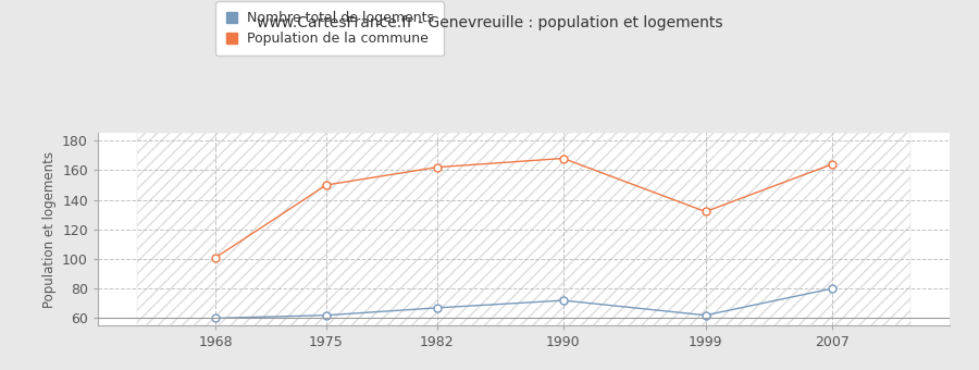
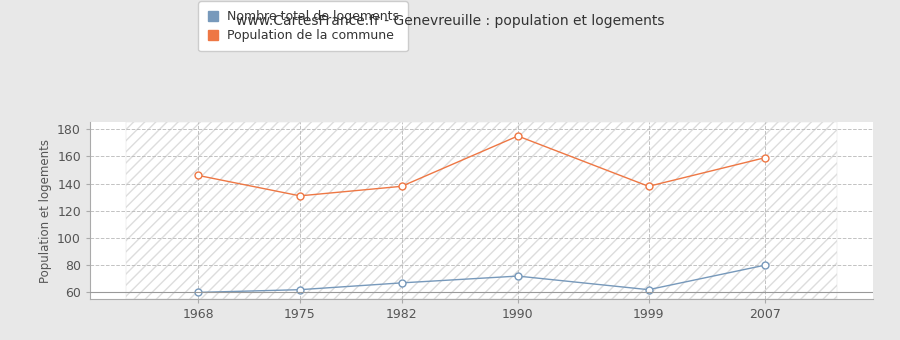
Population de la commune/1968: 101 -> 146
Population de la commune/1975: 150 -> 131
Population de la commune/1982: 162 -> 138
Population de la commune/1990: 168 -> 175
Population de la commune/1999: 132 -> 138
Population de la commune/2007: 164 -> 159
